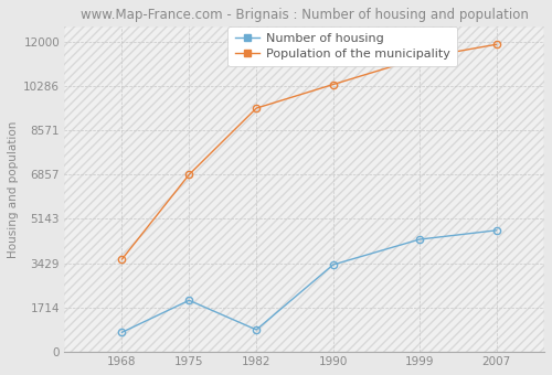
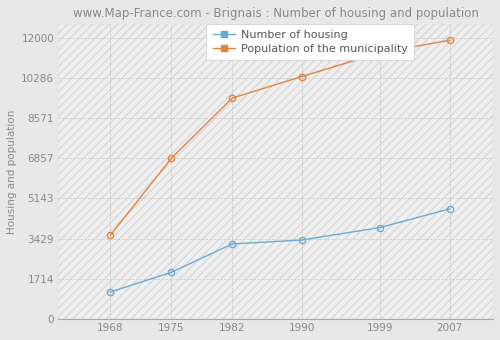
Number of housing/1968: 750 -> 1150
Number of housing/1982: 850 -> 3200
Number of housing/1999: 4350 -> 3900
